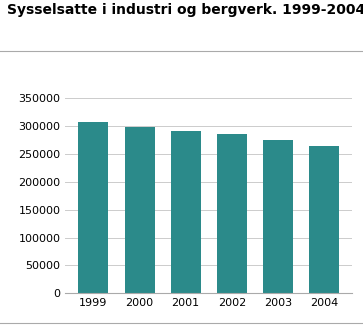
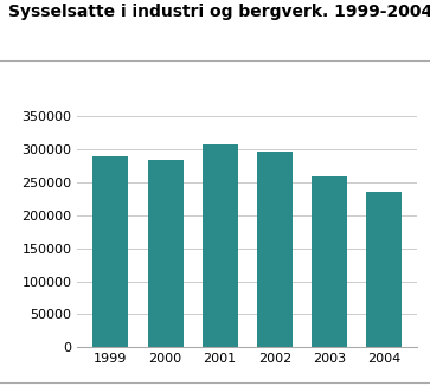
1999: 307000 -> 288000
2000: 298000 -> 284000
2001: 290000 -> 306000
2002: 285000 -> 296000
2003: 274000 -> 258000
2004: 264000 -> 236000
